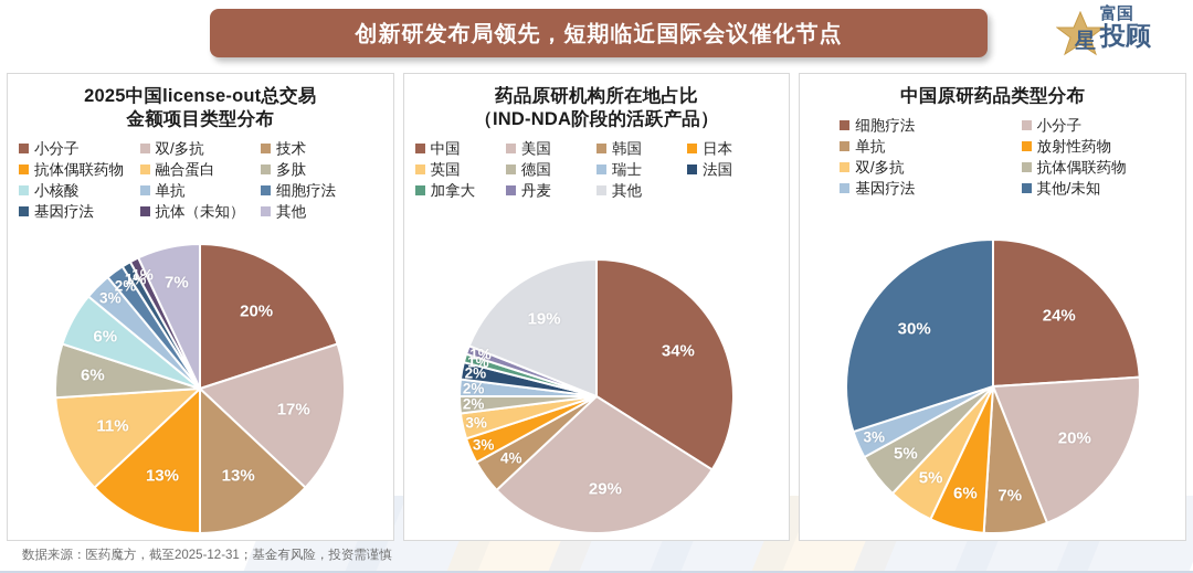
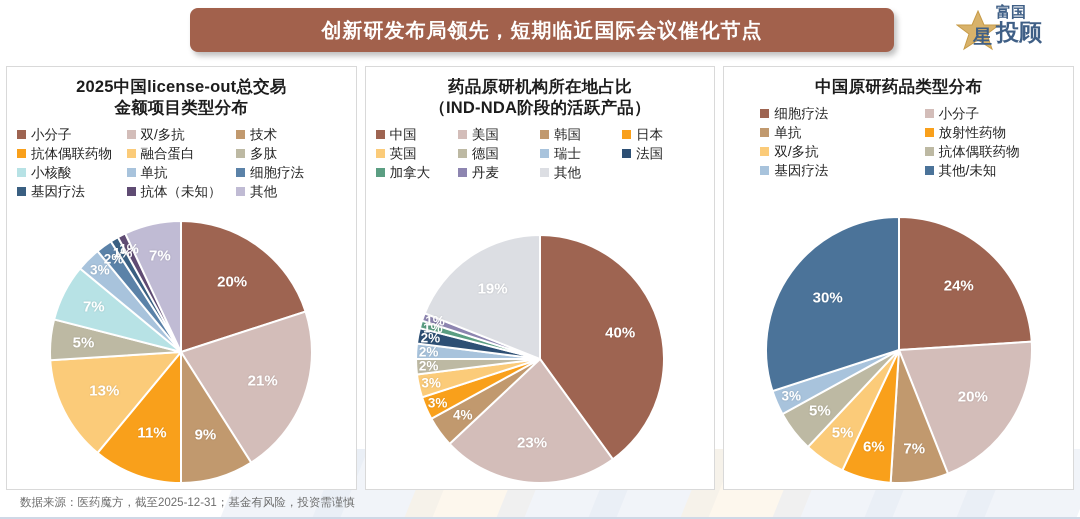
2025中国license-out总交易 金额项目类型分布/双/多抗: 17% -> 21%
2025中国license-out总交易 金额项目类型分布/技术: 13% -> 9%
2025中国license-out总交易 金额项目类型分布/抗体偶联药物: 13% -> 11%
2025中国license-out总交易 金额项目类型分布/融合蛋白: 11% -> 13%
2025中国license-out总交易 金额项目类型分布/多肽: 6% -> 5%
2025中国license-out总交易 金额项目类型分布/小核酸: 6% -> 7%
药品原研机构所在地占比 （IND-NDA阶段的活跃产品）/中国: 34% -> 40%
药品原研机构所在地占比 （IND-NDA阶段的活跃产品）/美国: 29% -> 23%
